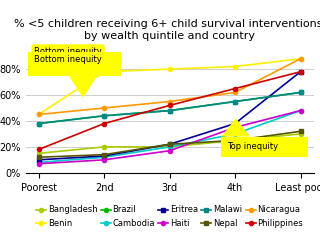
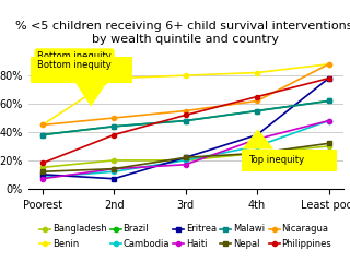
Eritrea/2nd: 13% -> 7%
Haiti/2nd: 10% -> 14%
